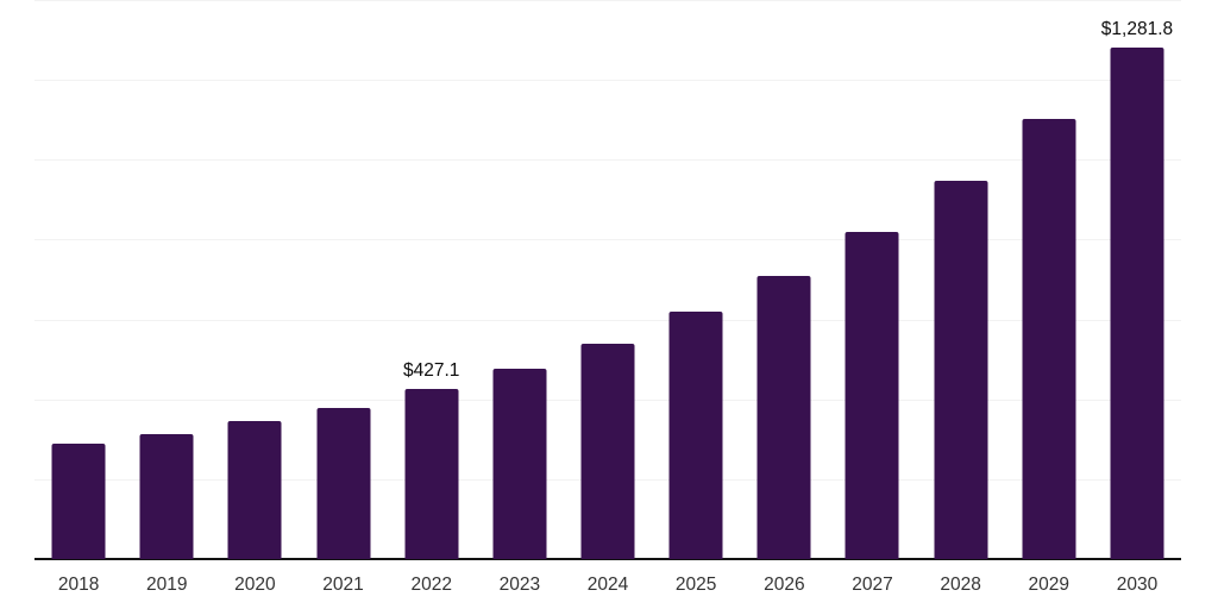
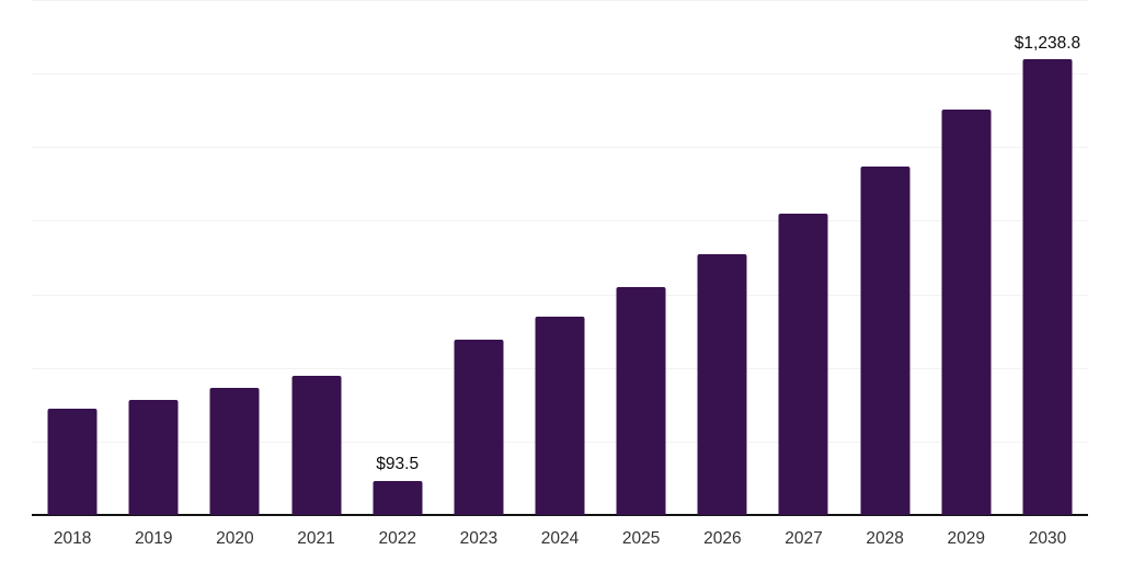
2022: $427.1 -> $93.5
2030: $1,281.8 -> $1,238.8
